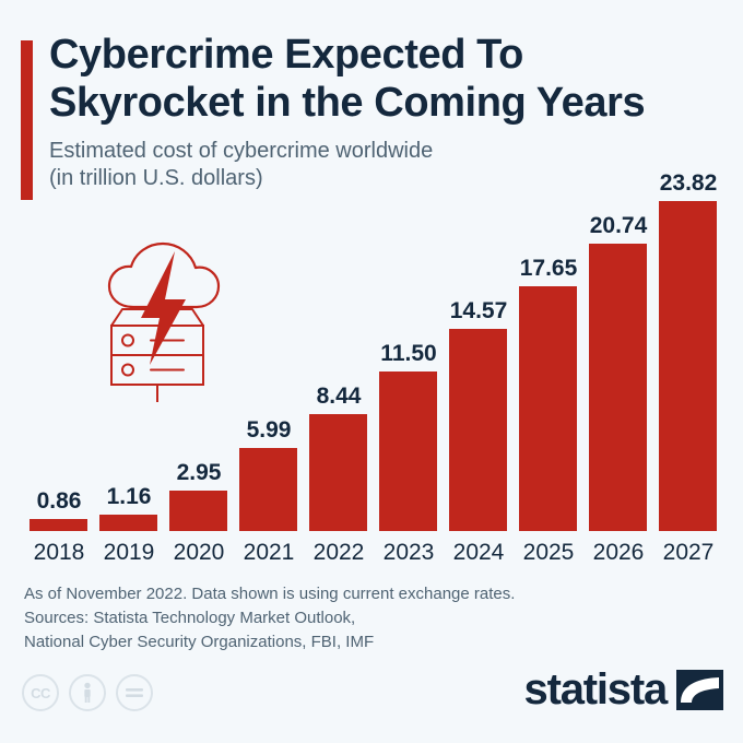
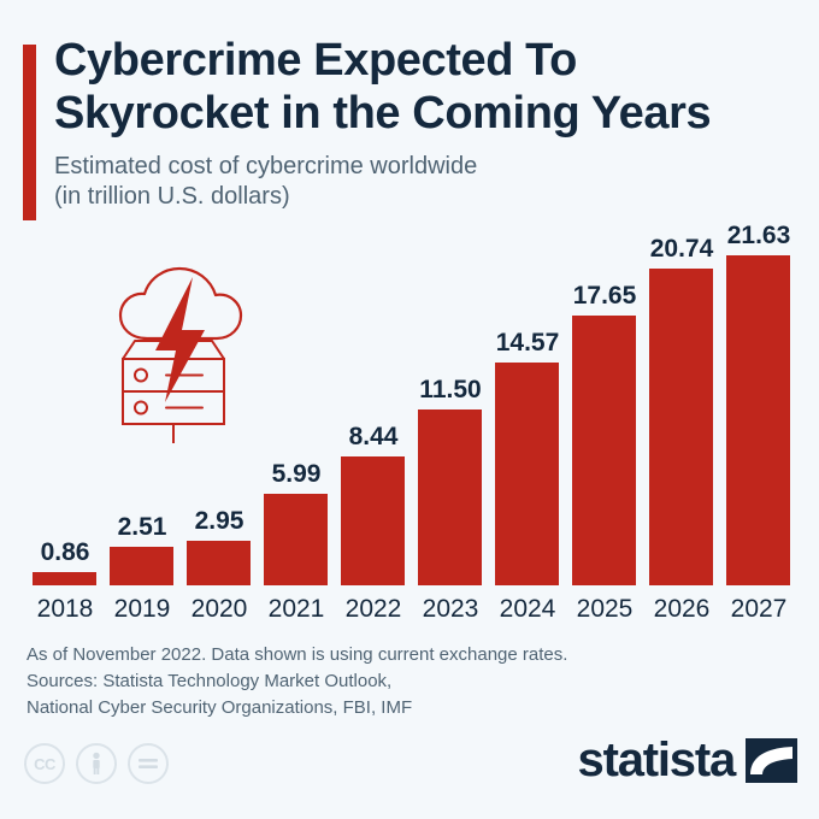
2019: 1.16 -> 2.51
2027: 23.82 -> 21.63
